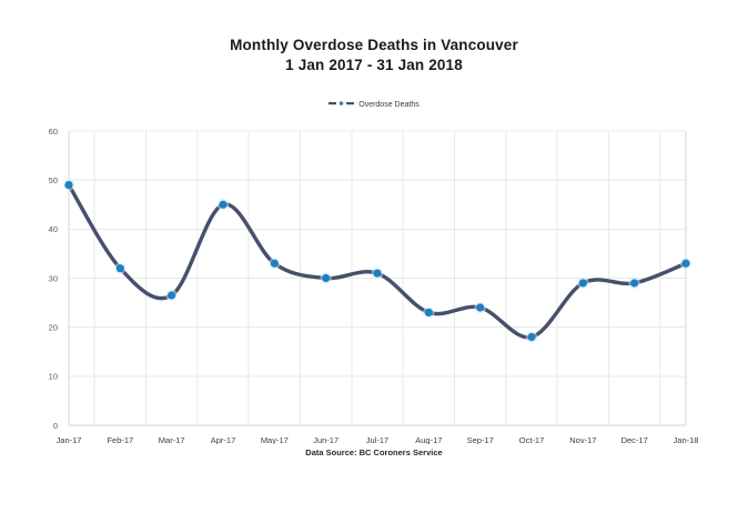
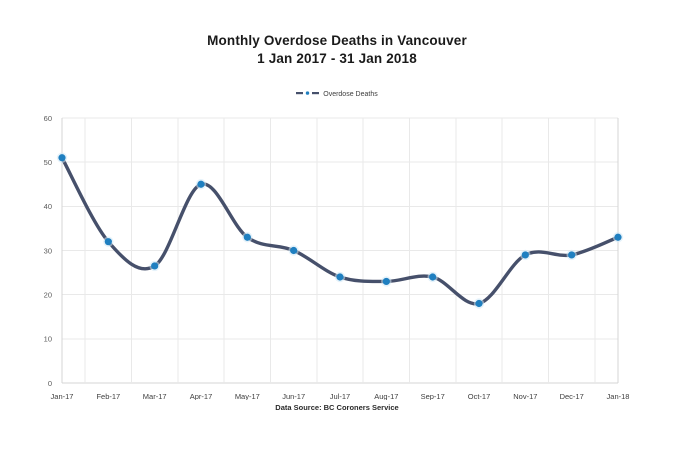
Jan-17: 49 -> 51
Jul-17: 31 -> 24
